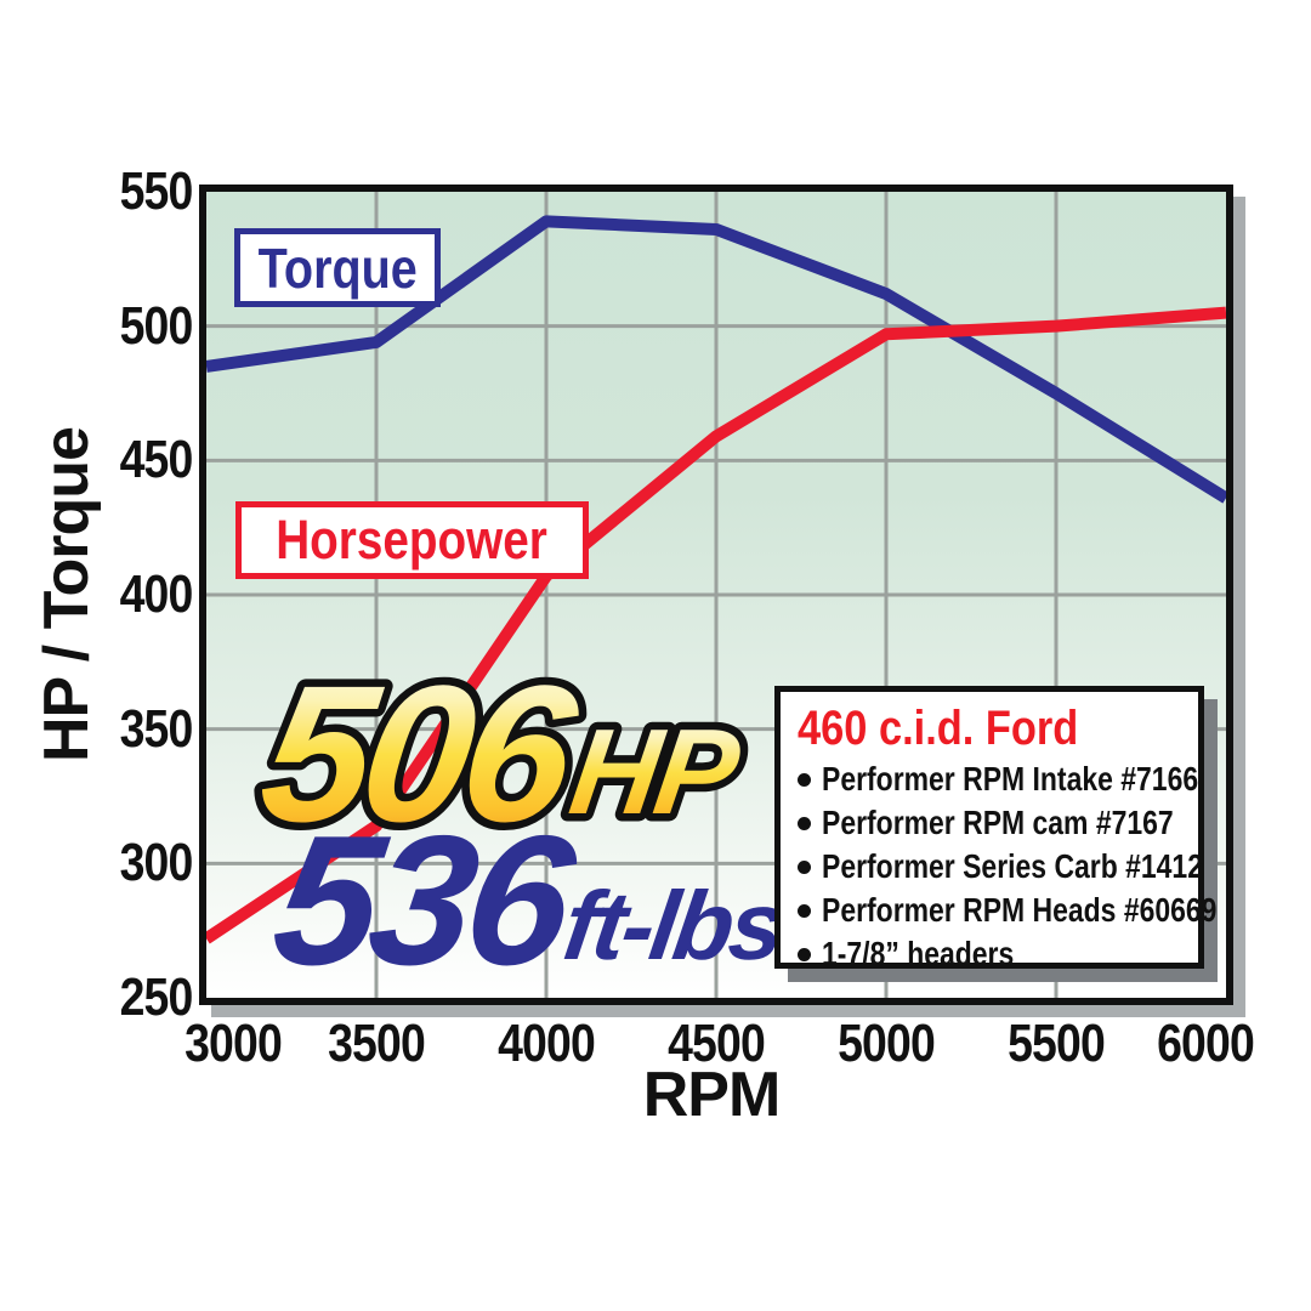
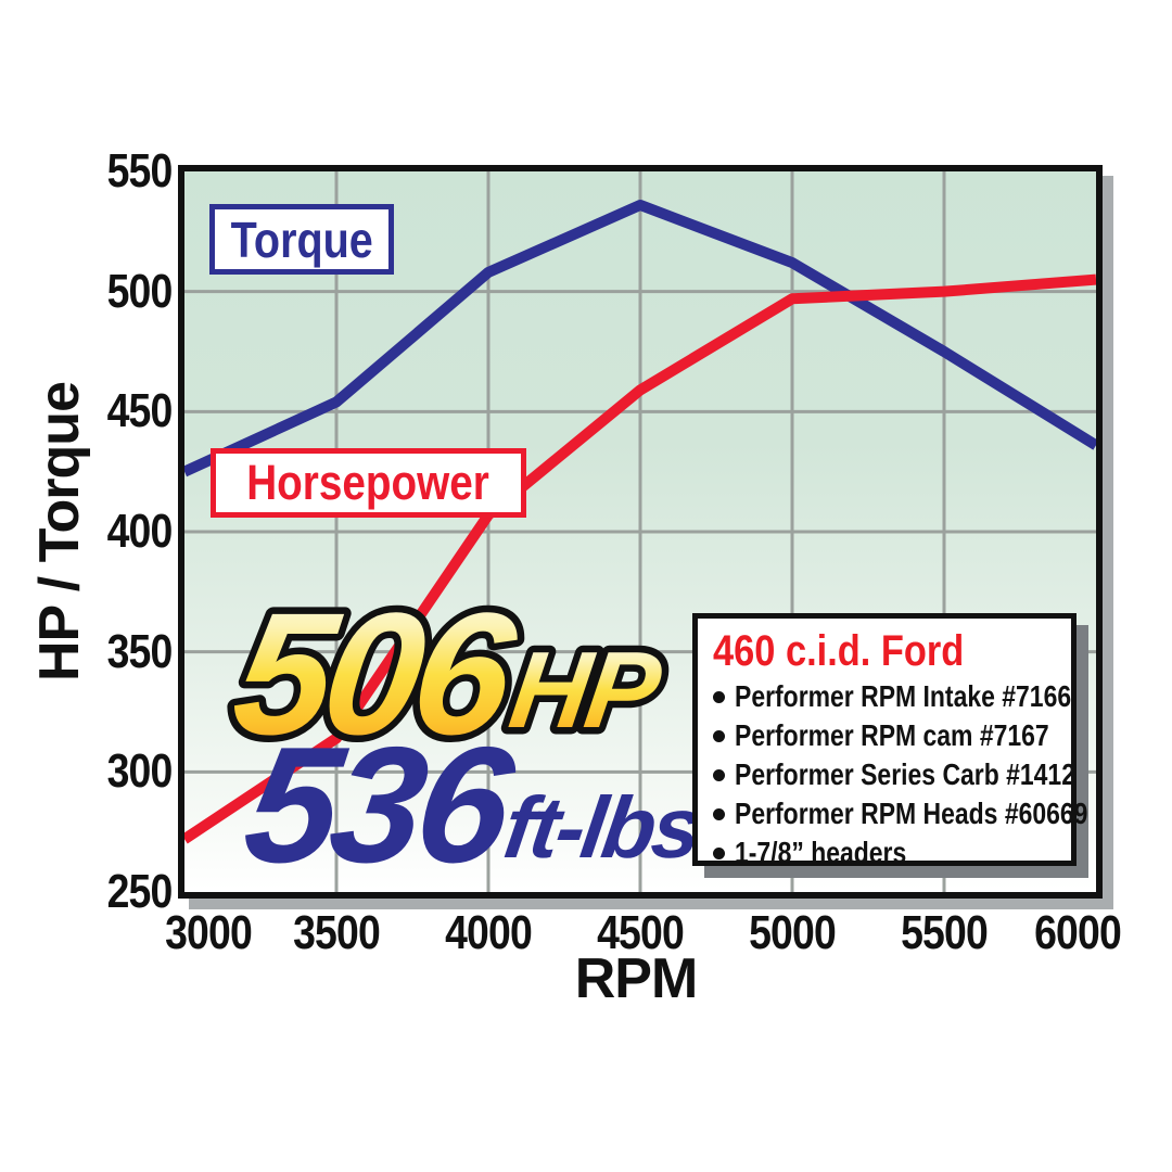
Torque/3000: 485 -> 425
Torque/3500: 494 -> 454
Torque/4000: 539 -> 508
